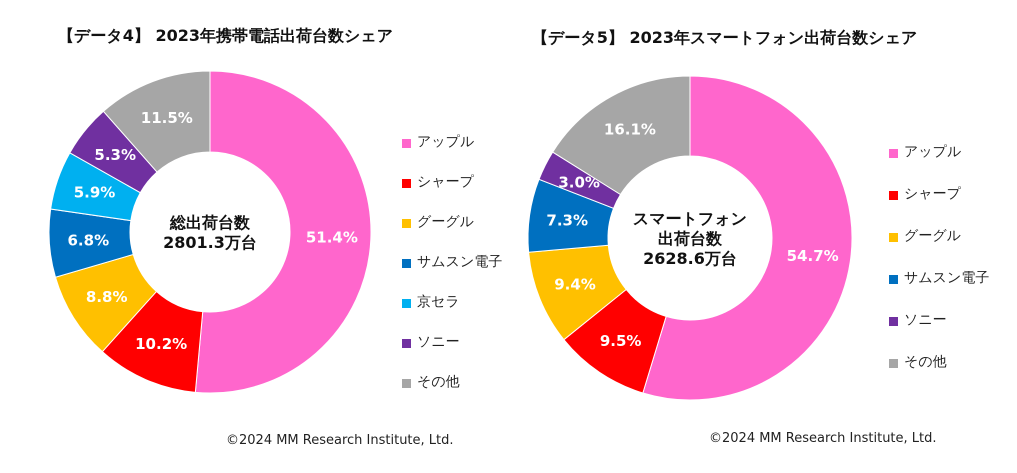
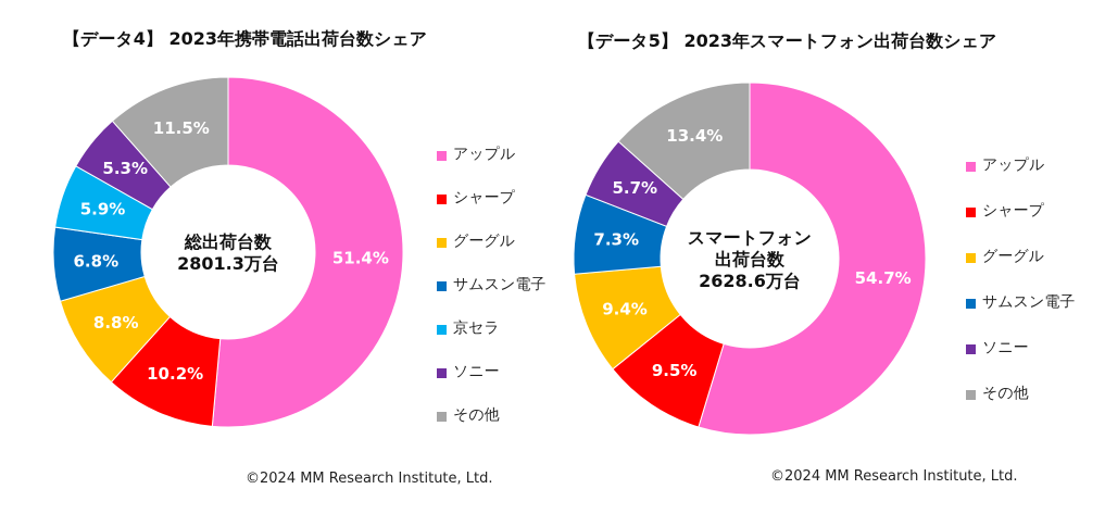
【データ5】 2023年スマートフォン出荷台数シェア/ソニー: 3.0% -> 5.7%
【データ5】 2023年スマートフォン出荷台数シェア/その他: 16.1% -> 13.4%
